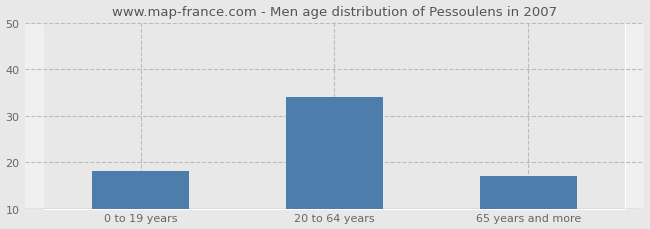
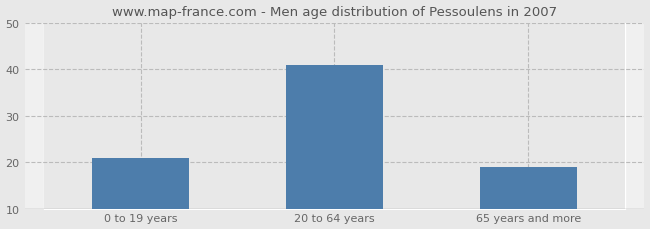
0 to 19 years: 18 -> 21
20 to 64 years: 34 -> 41
65 years and more: 17 -> 19
